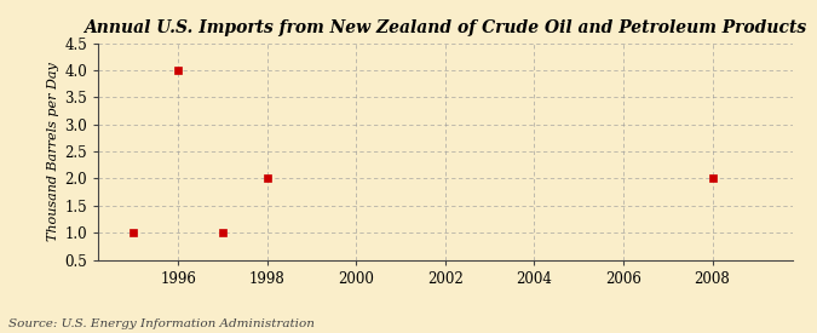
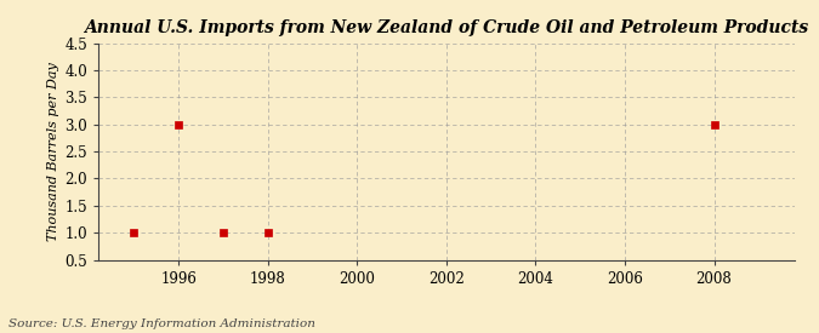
1996: 4 -> 3
1998: 2 -> 1
2008: 2 -> 3
